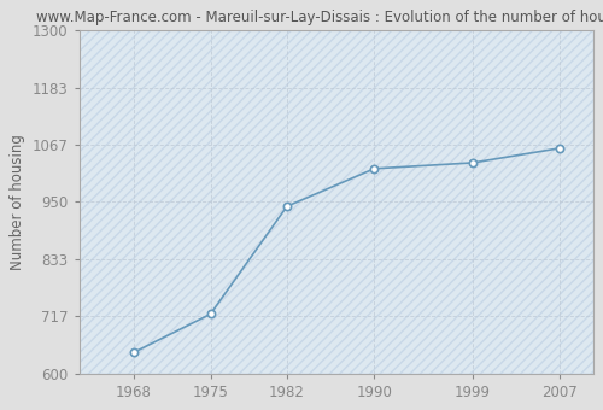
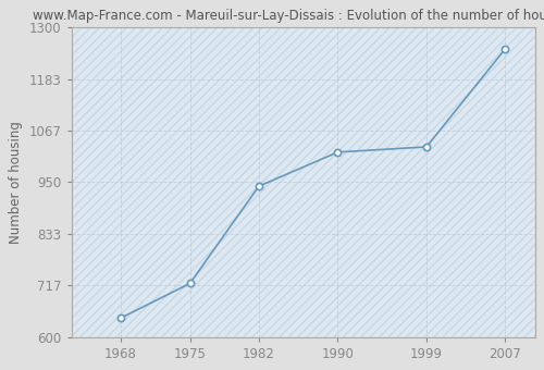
2007: 1060 -> 1252
